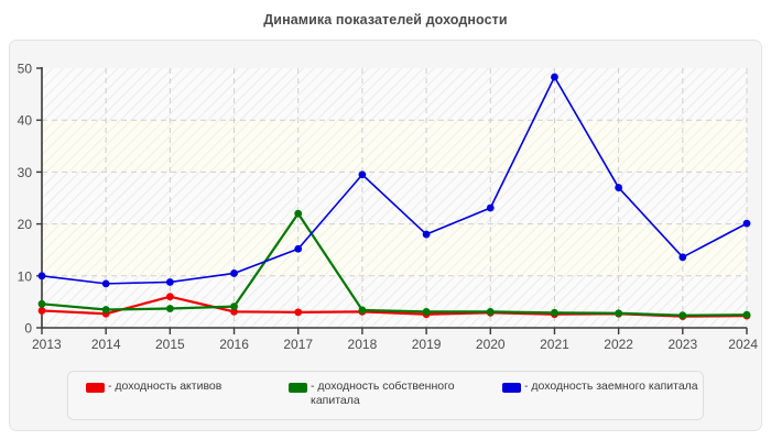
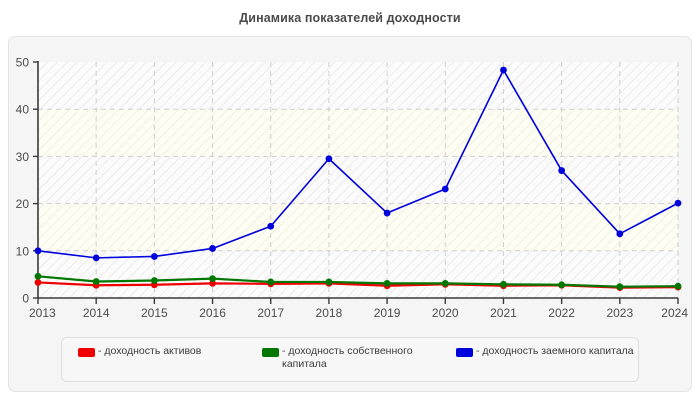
- доходность активов/2015: 6 -> 3
- доходность собственного капитала/2017: 22 -> 3
